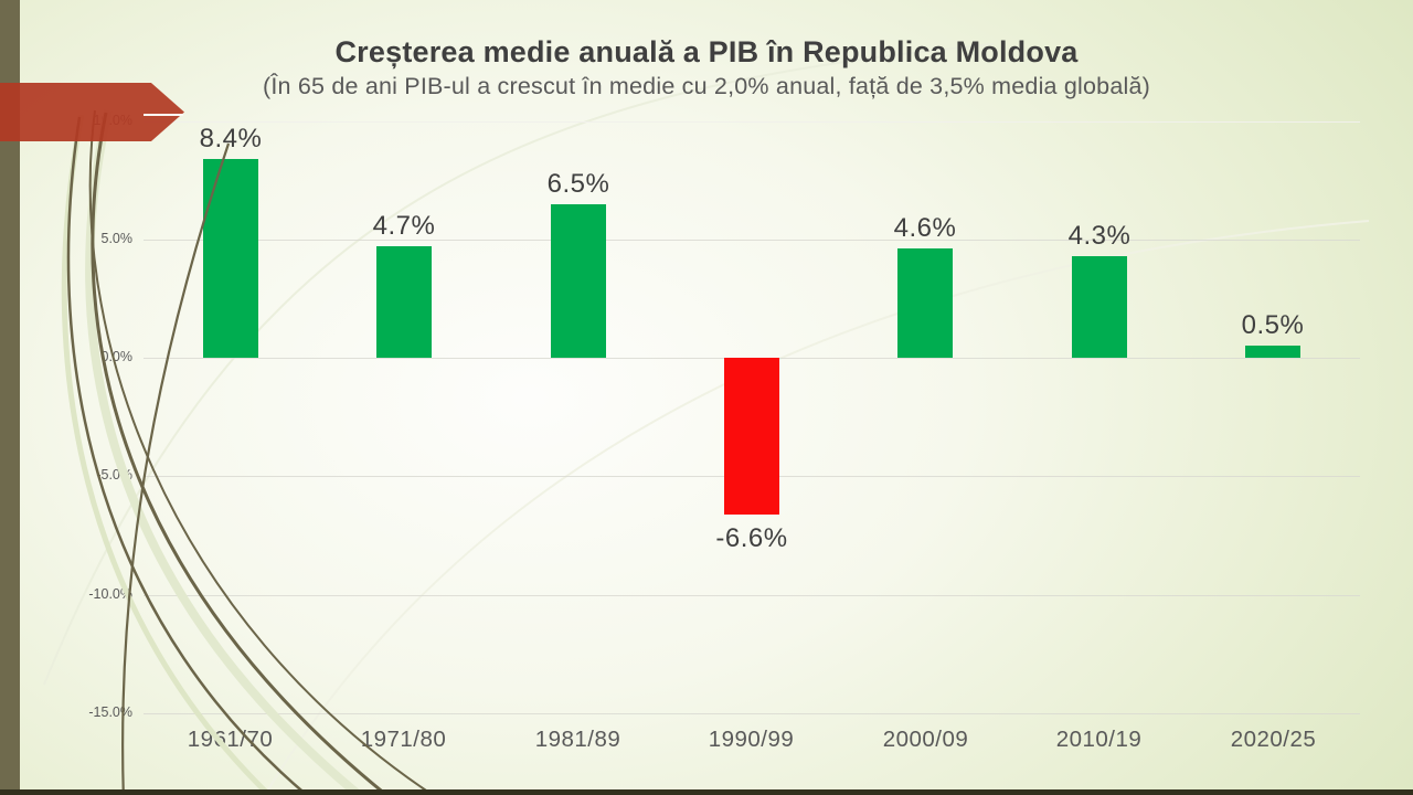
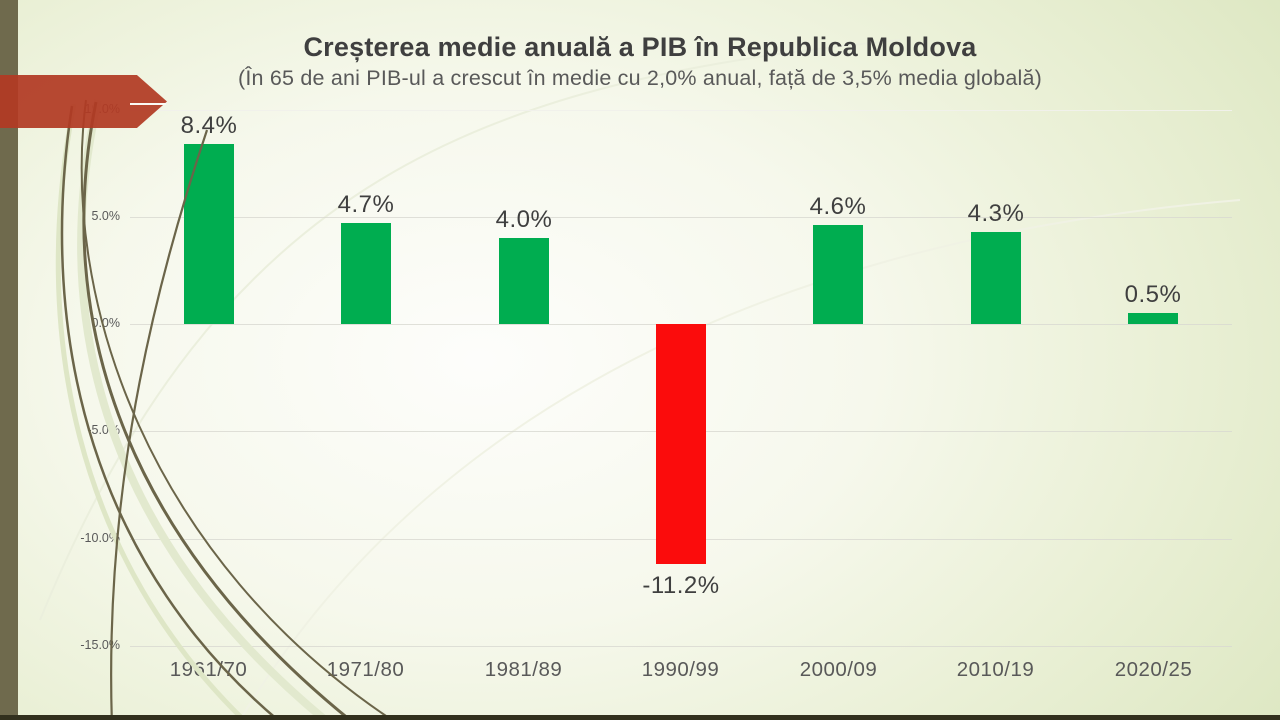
1981/89: 6.5% -> 4.0%
1990/99: -6.6% -> -11.2%
